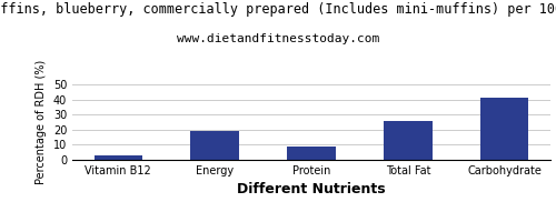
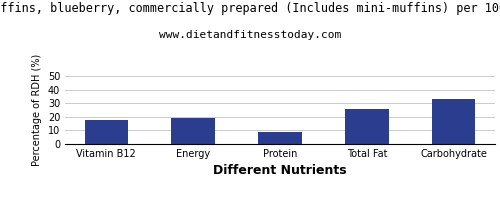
Vitamin B12: 3 -> 18
Carbohydrate: 41 -> 33
